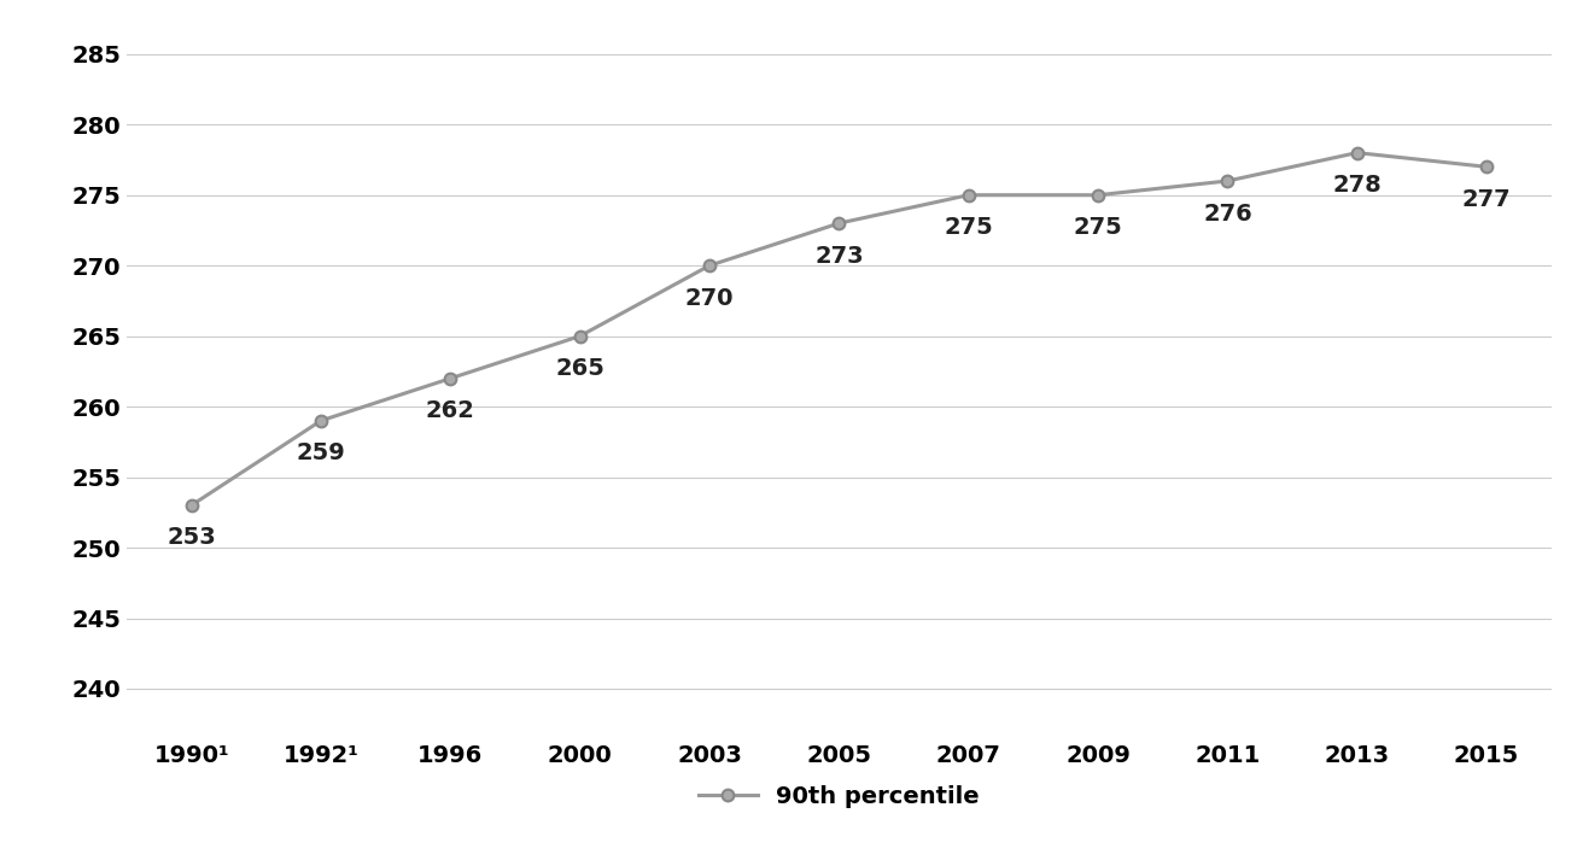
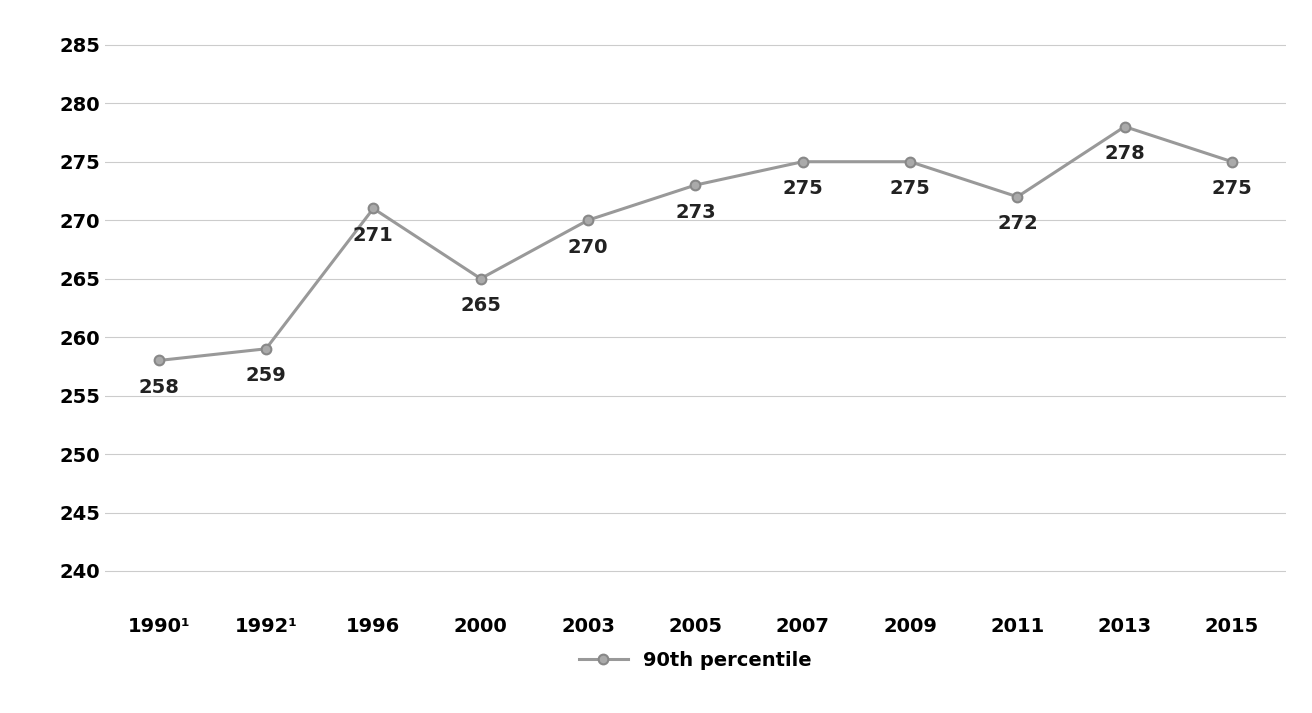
1990¹: 253 -> 258
1996: 262 -> 271
2011: 276 -> 272
2015: 277 -> 275
